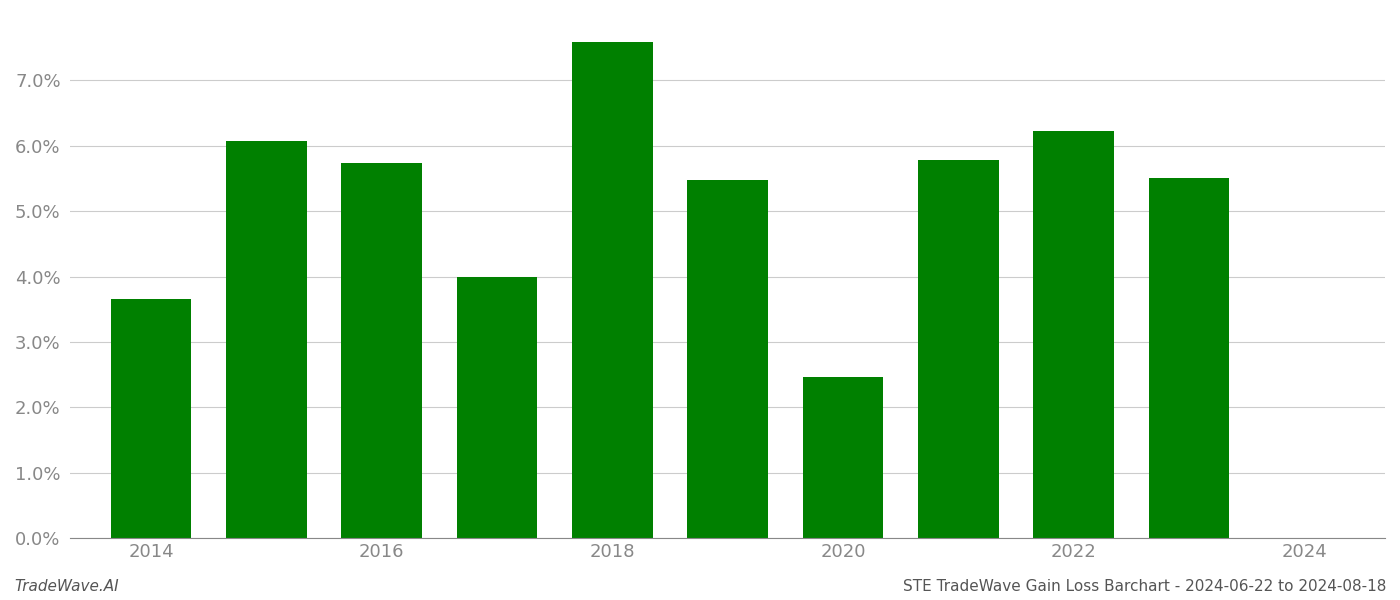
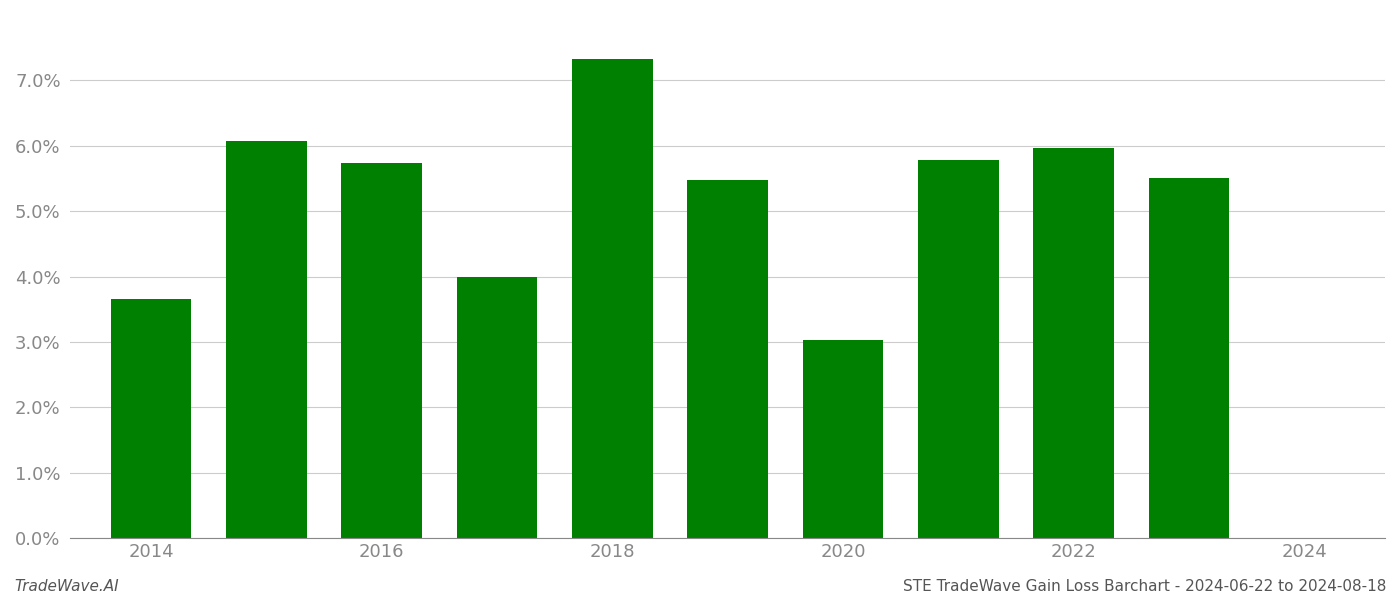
2018: 7.58% -> 7.33%
2020: 2.46% -> 3.03%
2022: 6.22% -> 5.97%
